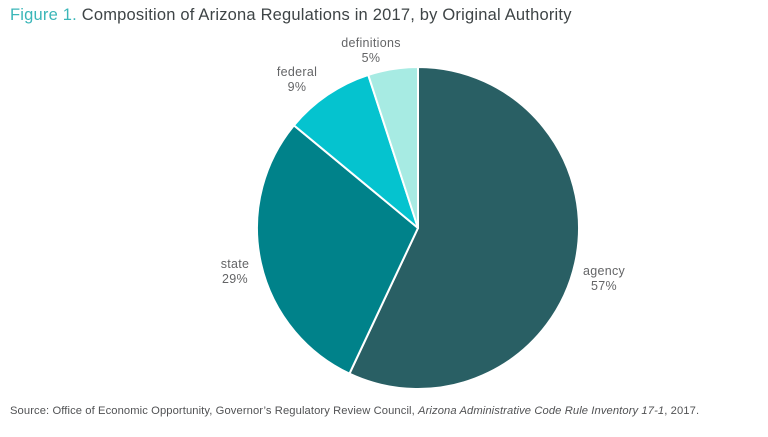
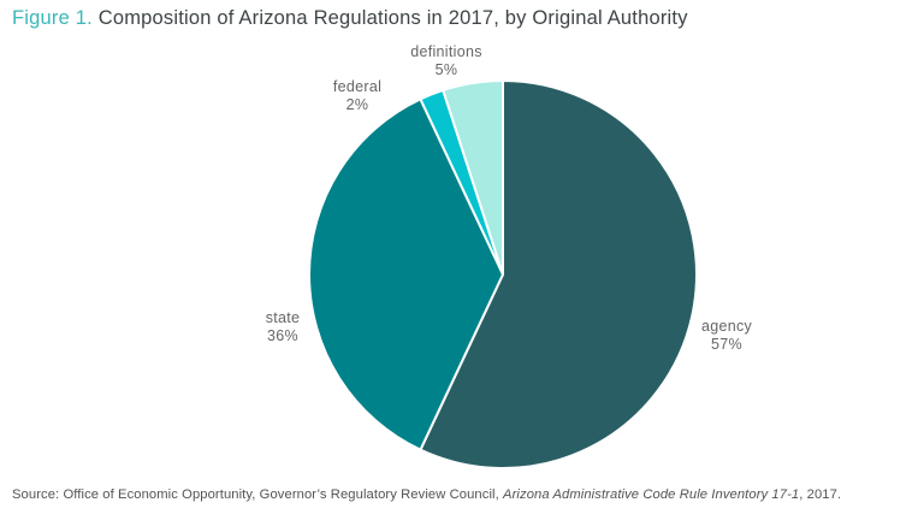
state: 29% -> 36%
federal: 9% -> 2%
